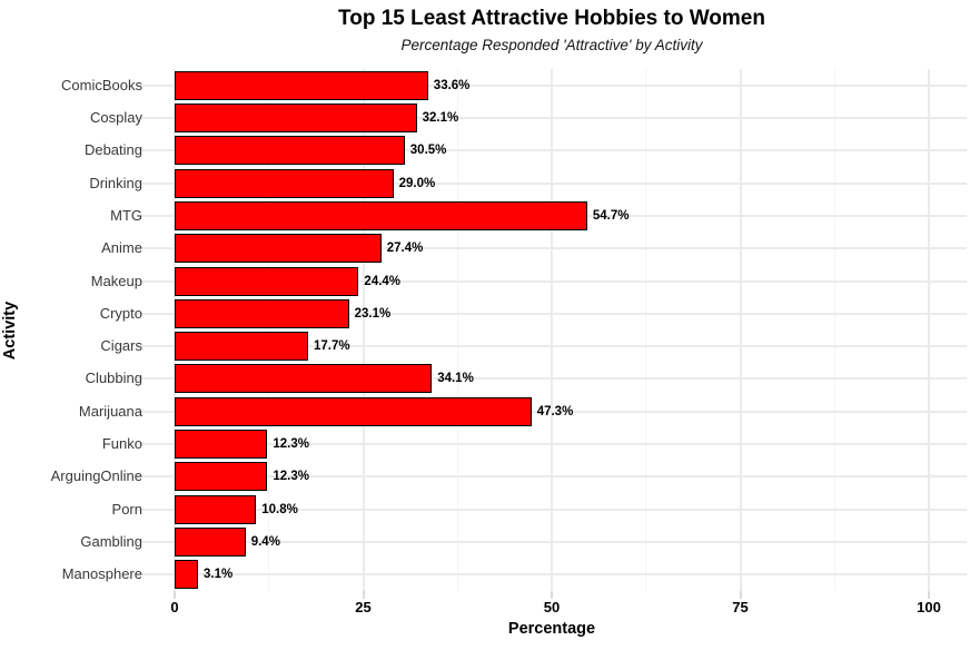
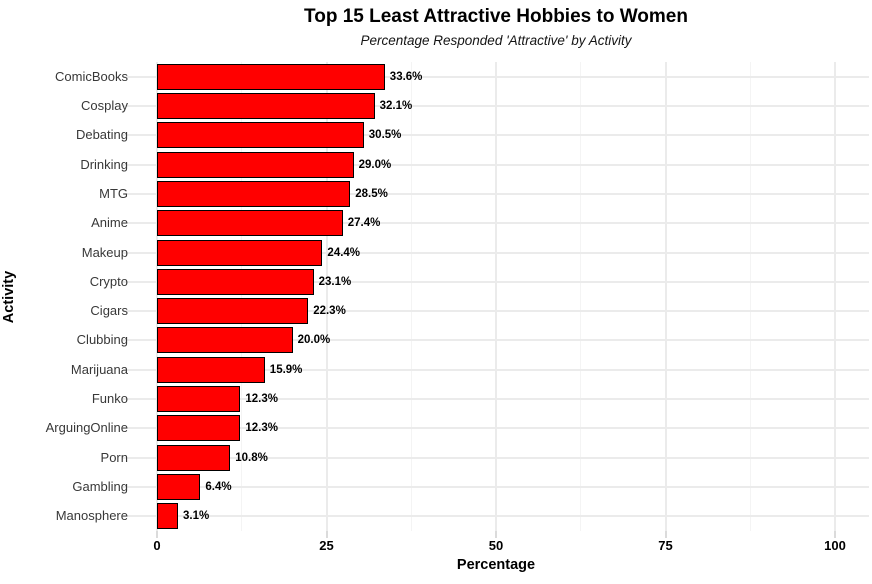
MTG: 54.7% -> 28.5%
Cigars: 17.7% -> 22.3%
Clubbing: 34.1% -> 20.0%
Marijuana: 47.3% -> 15.9%
Gambling: 9.4% -> 6.4%
